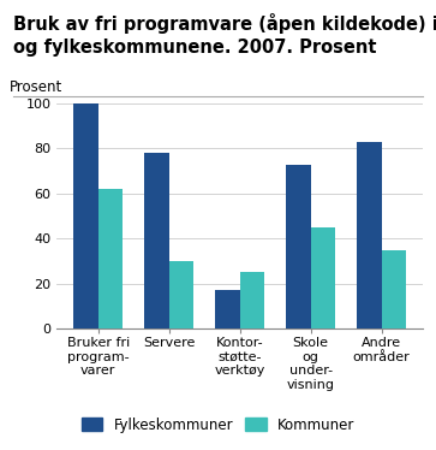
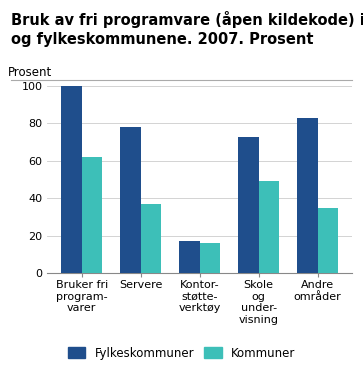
Kommuner/Servere: 30 -> 37
Kommuner/Kontor- støtte- verktøy: 25 -> 16
Kommuner/Skole og under- visning: 45 -> 49
